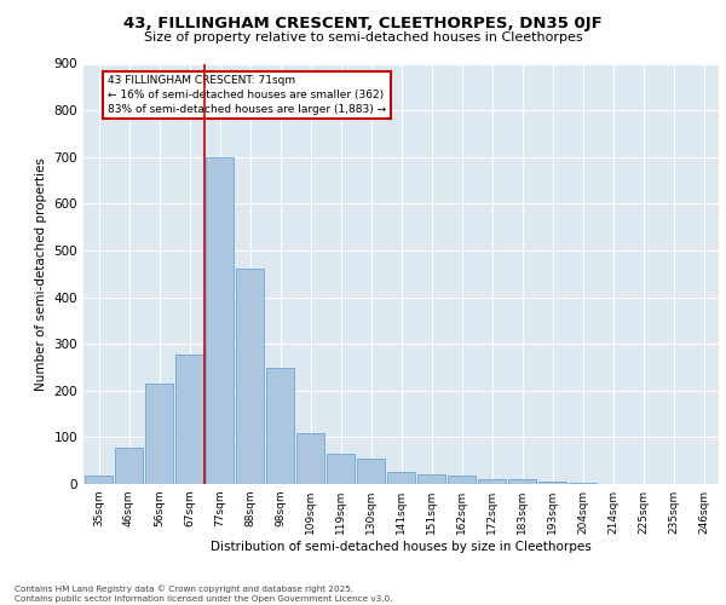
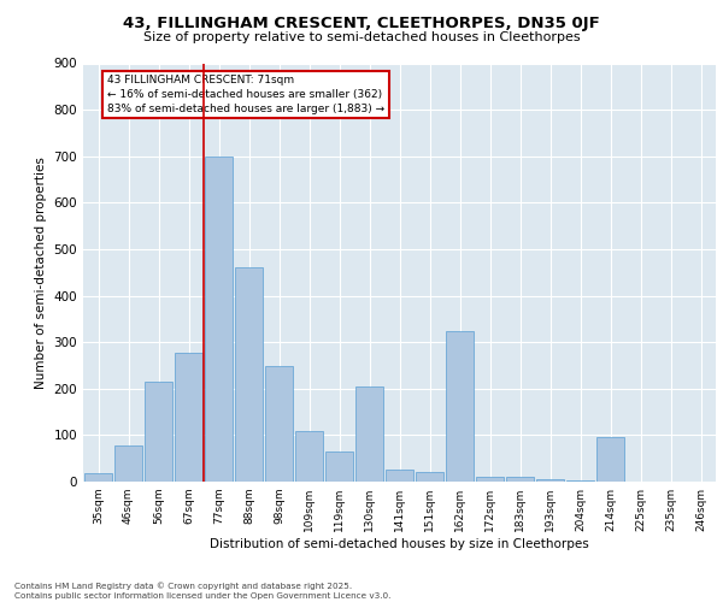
130sqm: 55 -> 205
162sqm: 18 -> 325
214sqm: 1 -> 95
